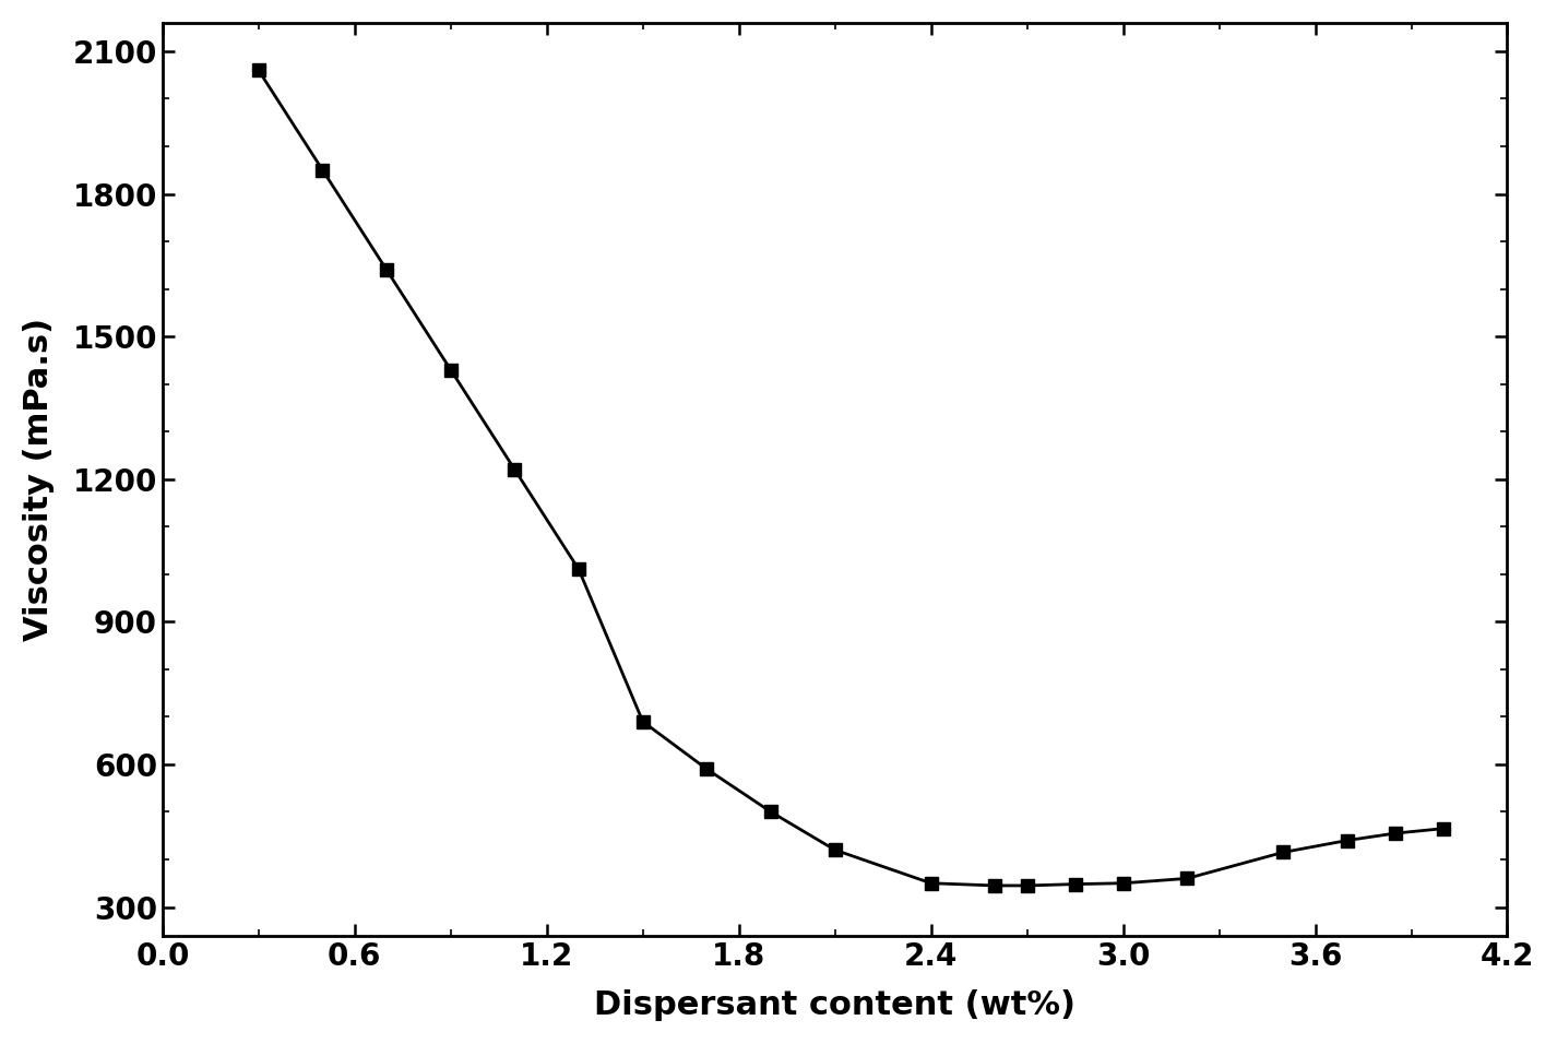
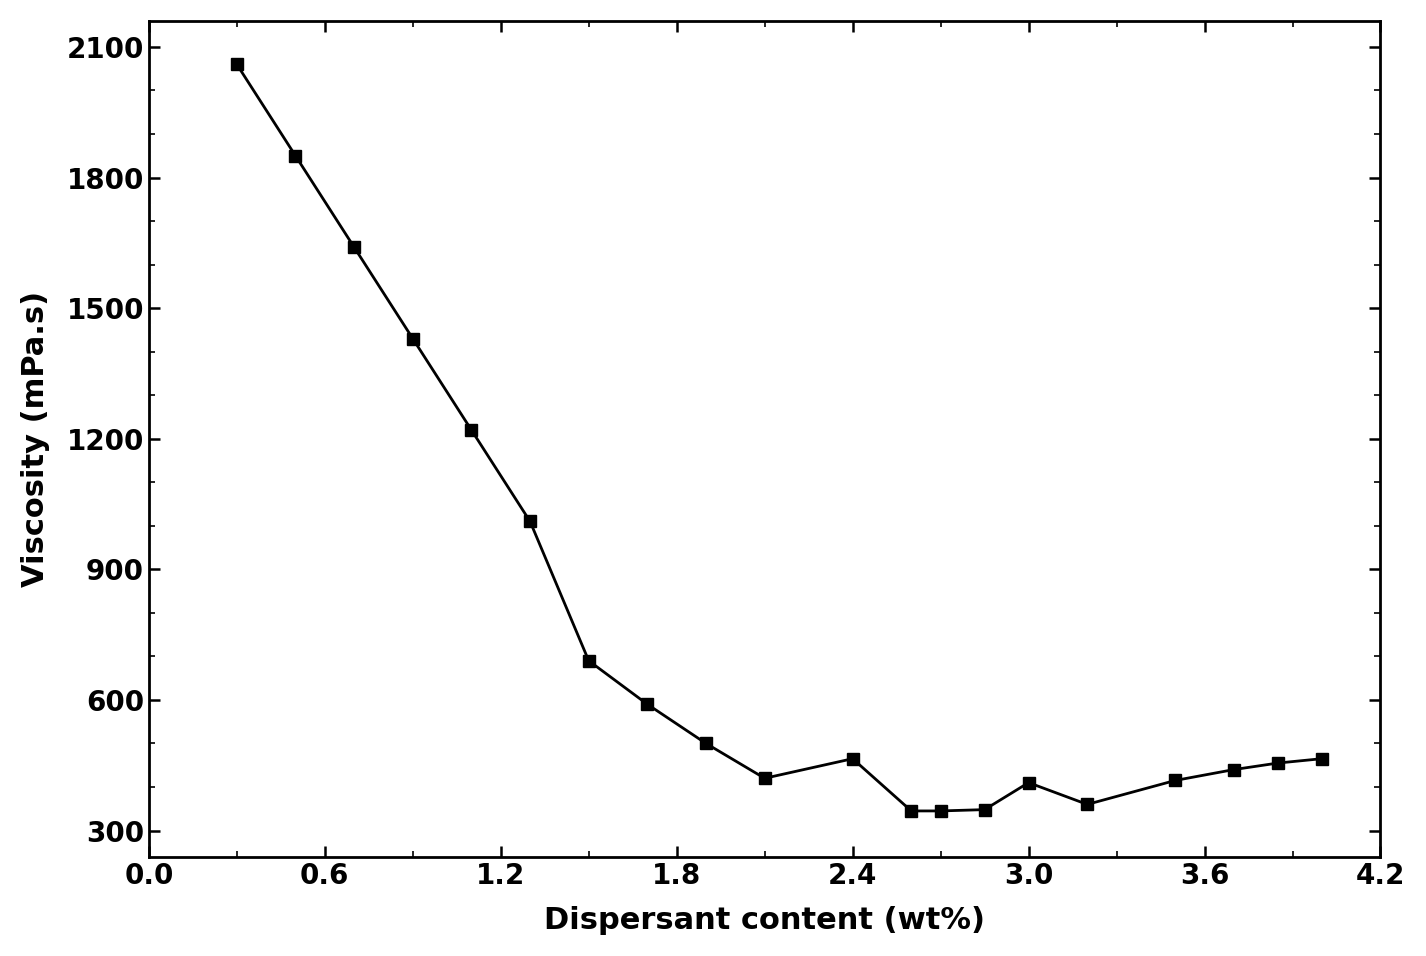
2.4: 350 -> 465
3.0: 350 -> 410
